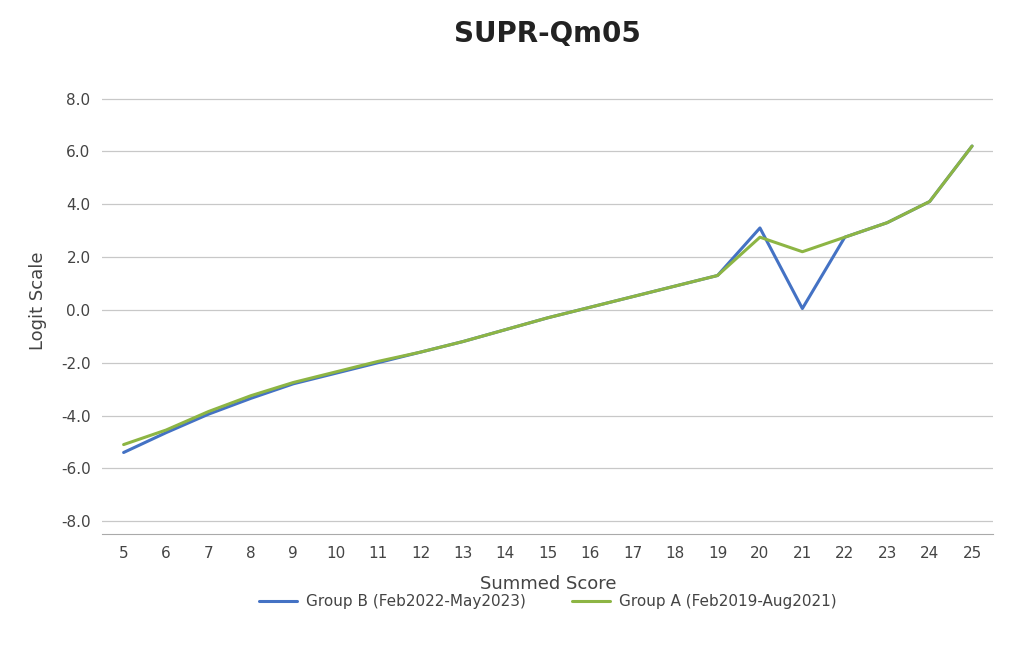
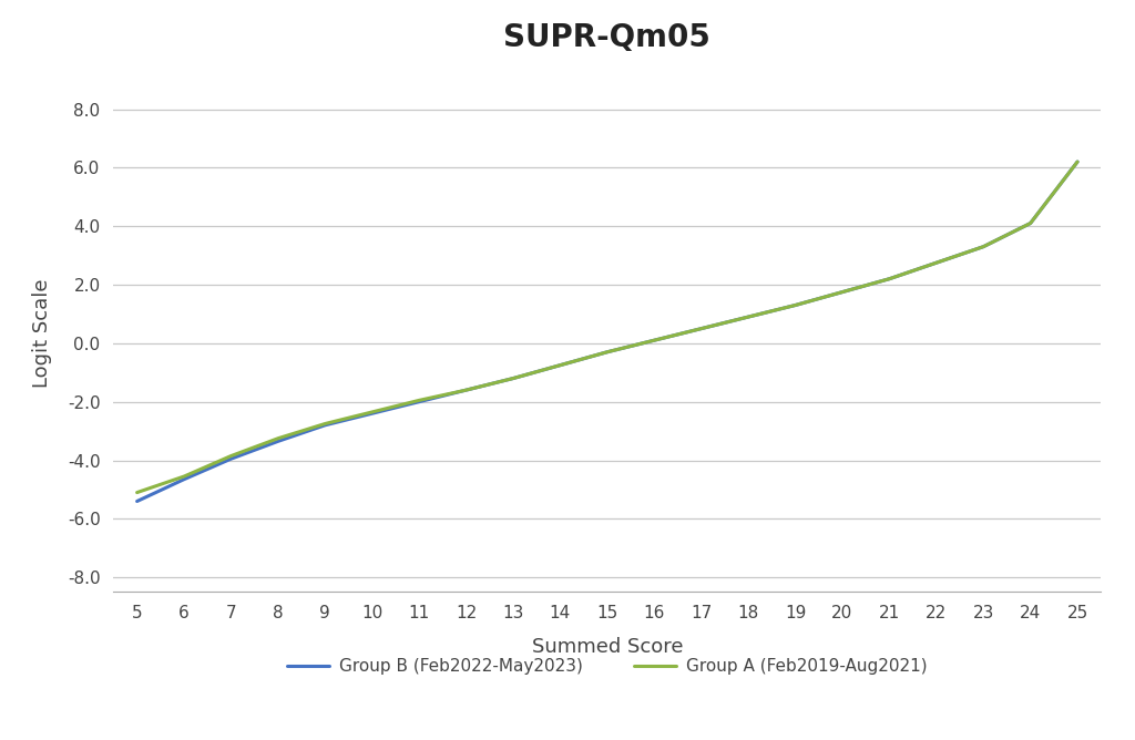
Group A (Feb2019-Aug2021)/20: 2.75 -> 1.75
Group B (Feb2022-May2023)/20: 3.10 -> 1.75
Group B (Feb2022-May2023)/21: 0.05 -> 2.20
